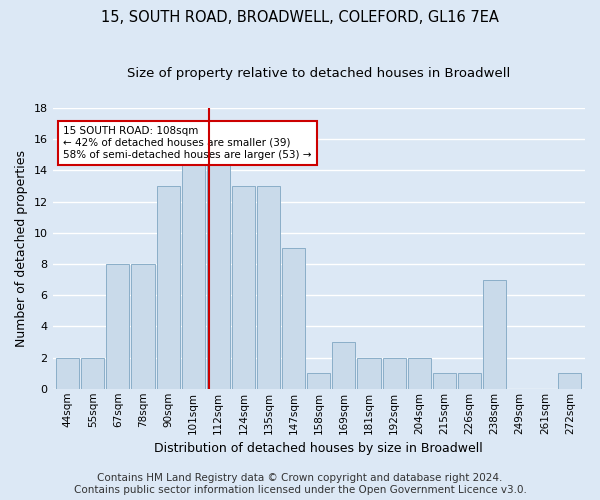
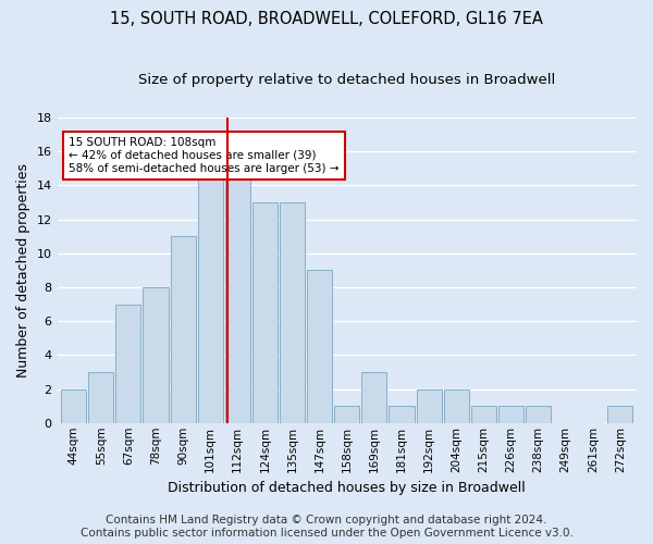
55sqm: 2 -> 3
67sqm: 8 -> 7
90sqm: 13 -> 11
181sqm: 2 -> 1
238sqm: 7 -> 1
